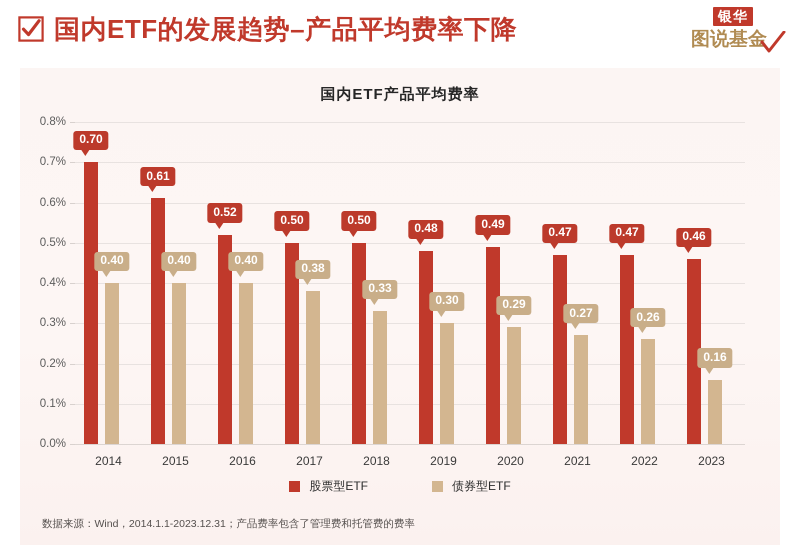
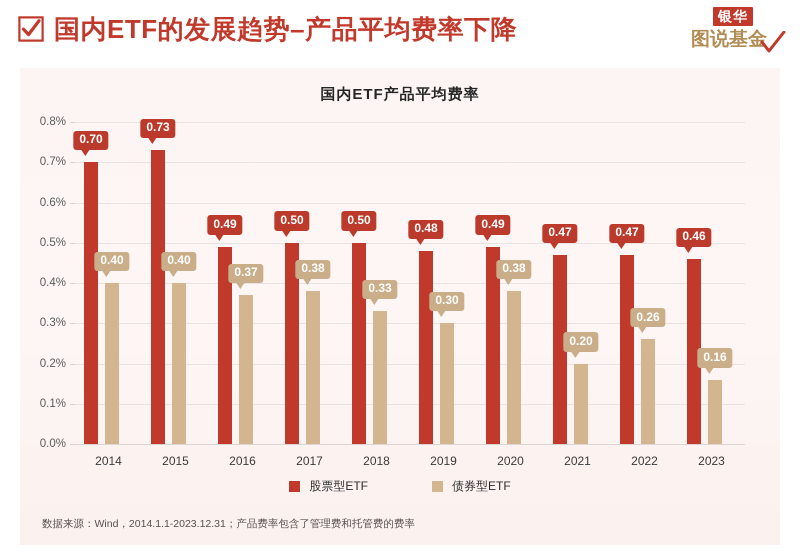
股票型ETF/2015: 0.61 -> 0.73
股票型ETF/2016: 0.52 -> 0.49
债券型ETF/2016: 0.40 -> 0.37
债券型ETF/2020: 0.29 -> 0.38
债券型ETF/2021: 0.27 -> 0.20
